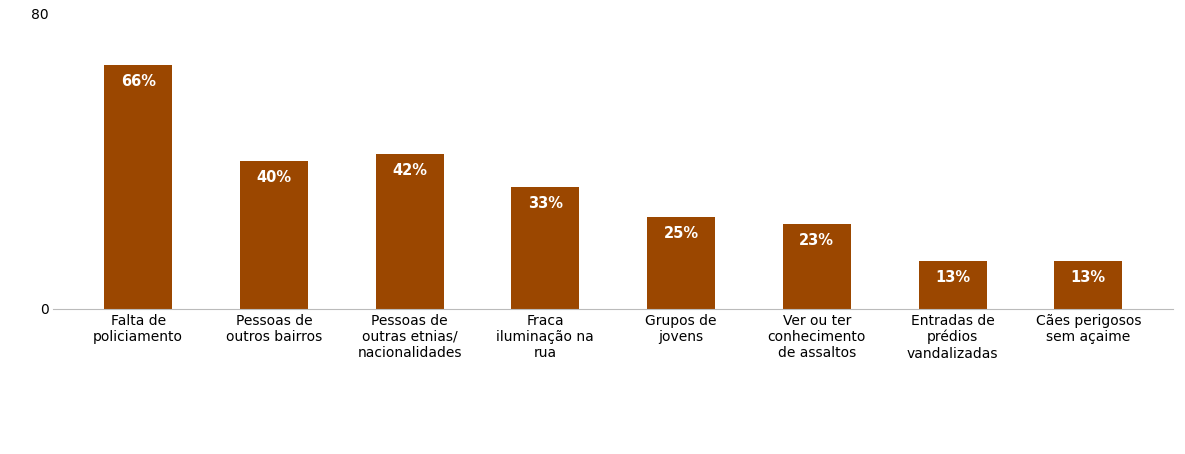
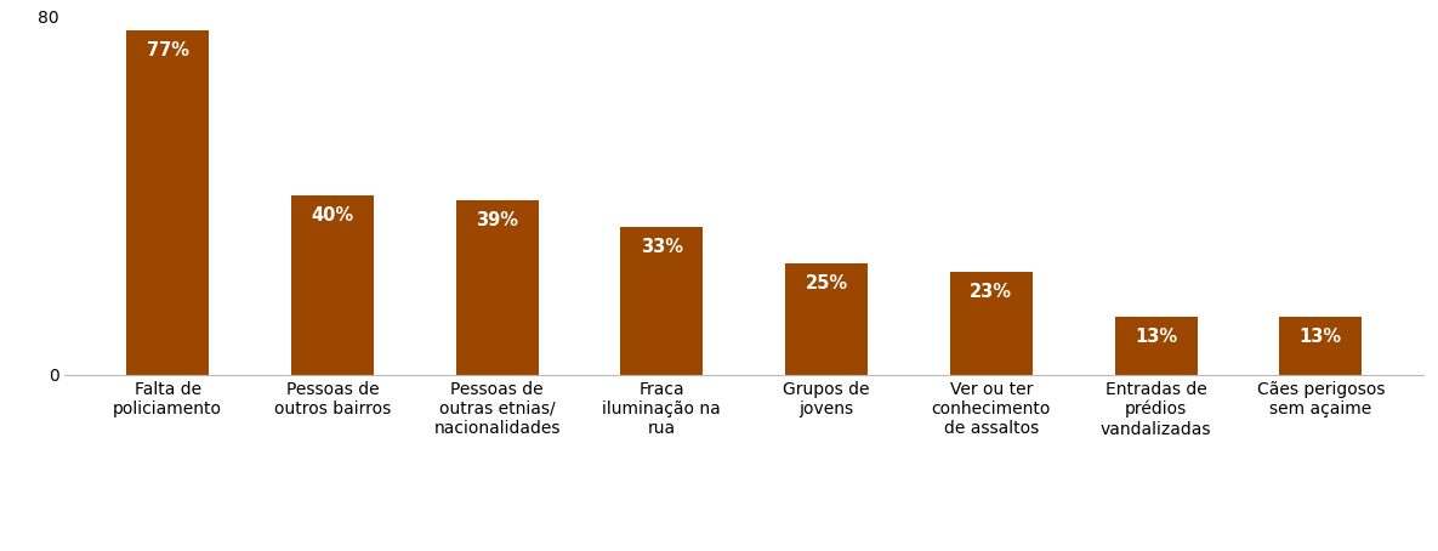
Falta de policiamento: 66% -> 77%
Pessoas de outras etnias/ nacionalidades: 42% -> 39%
